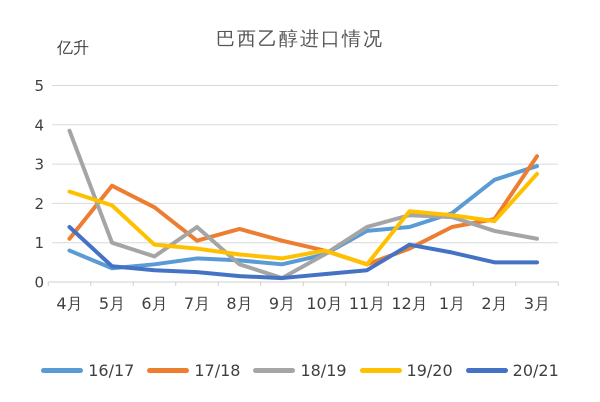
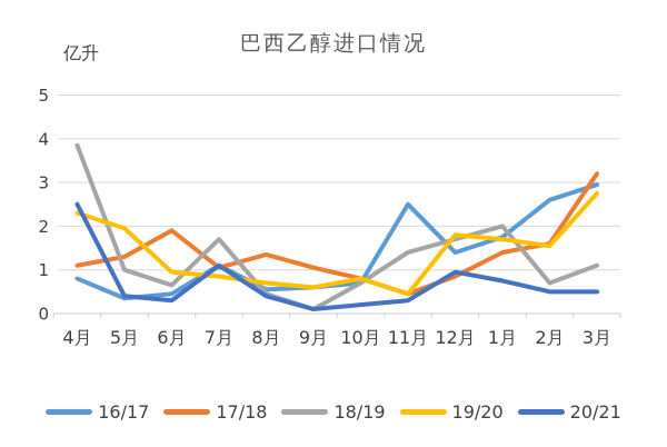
20/21/4月: 1.4 -> 2.5
17/18/5月: 2.5 -> 1.3
16/17/7月: 0.6 -> 1.1
18/19/7月: 1.4 -> 1.7
20/21/7月: 0.2 -> 1.1
20/21/8月: 0.1 -> 0.4
16/17/9月: 0.5 -> 0.6
16/17/11月: 1.3 -> 2.5
18/19/1月: 1.6 -> 2.0
18/19/2月: 1.3 -> 0.7
